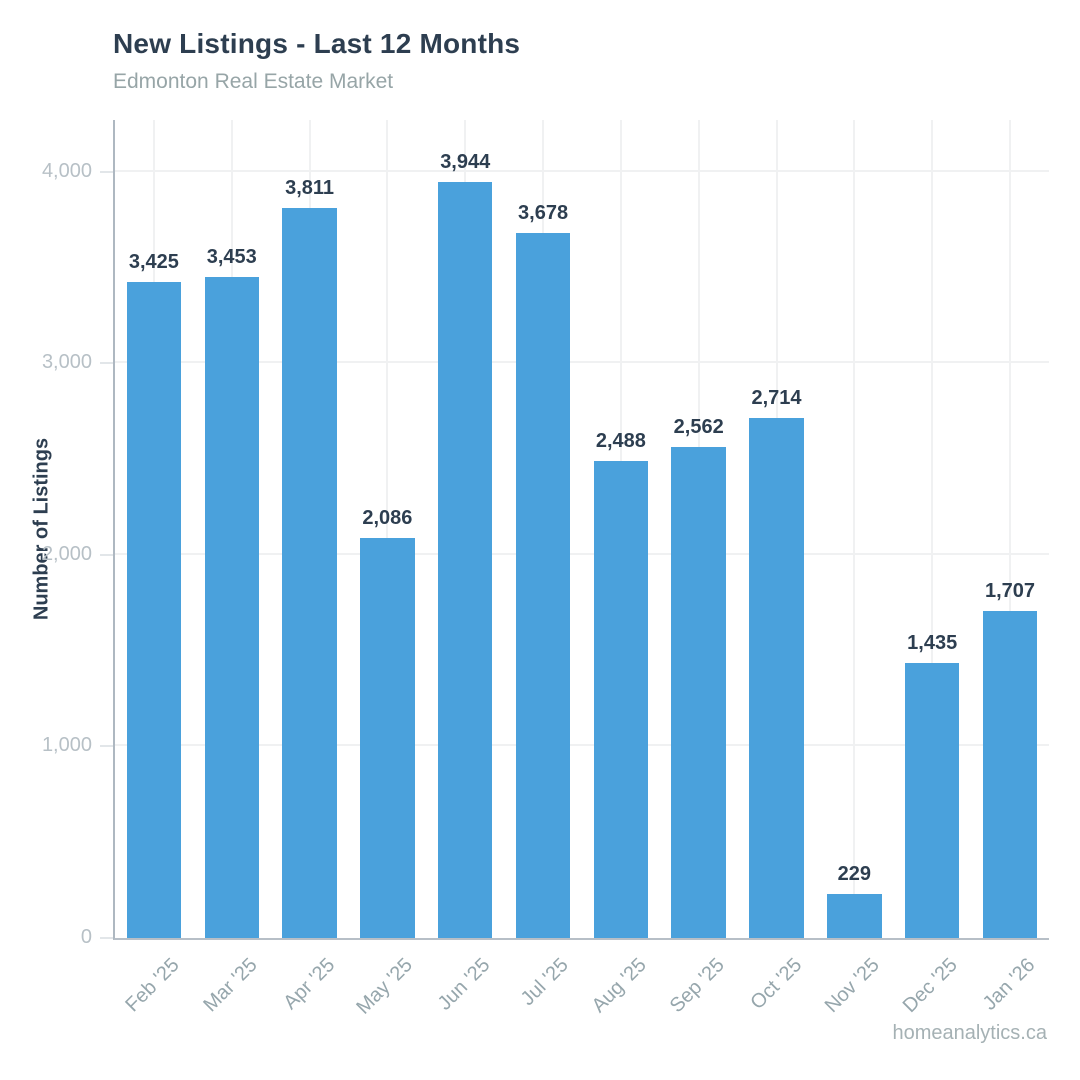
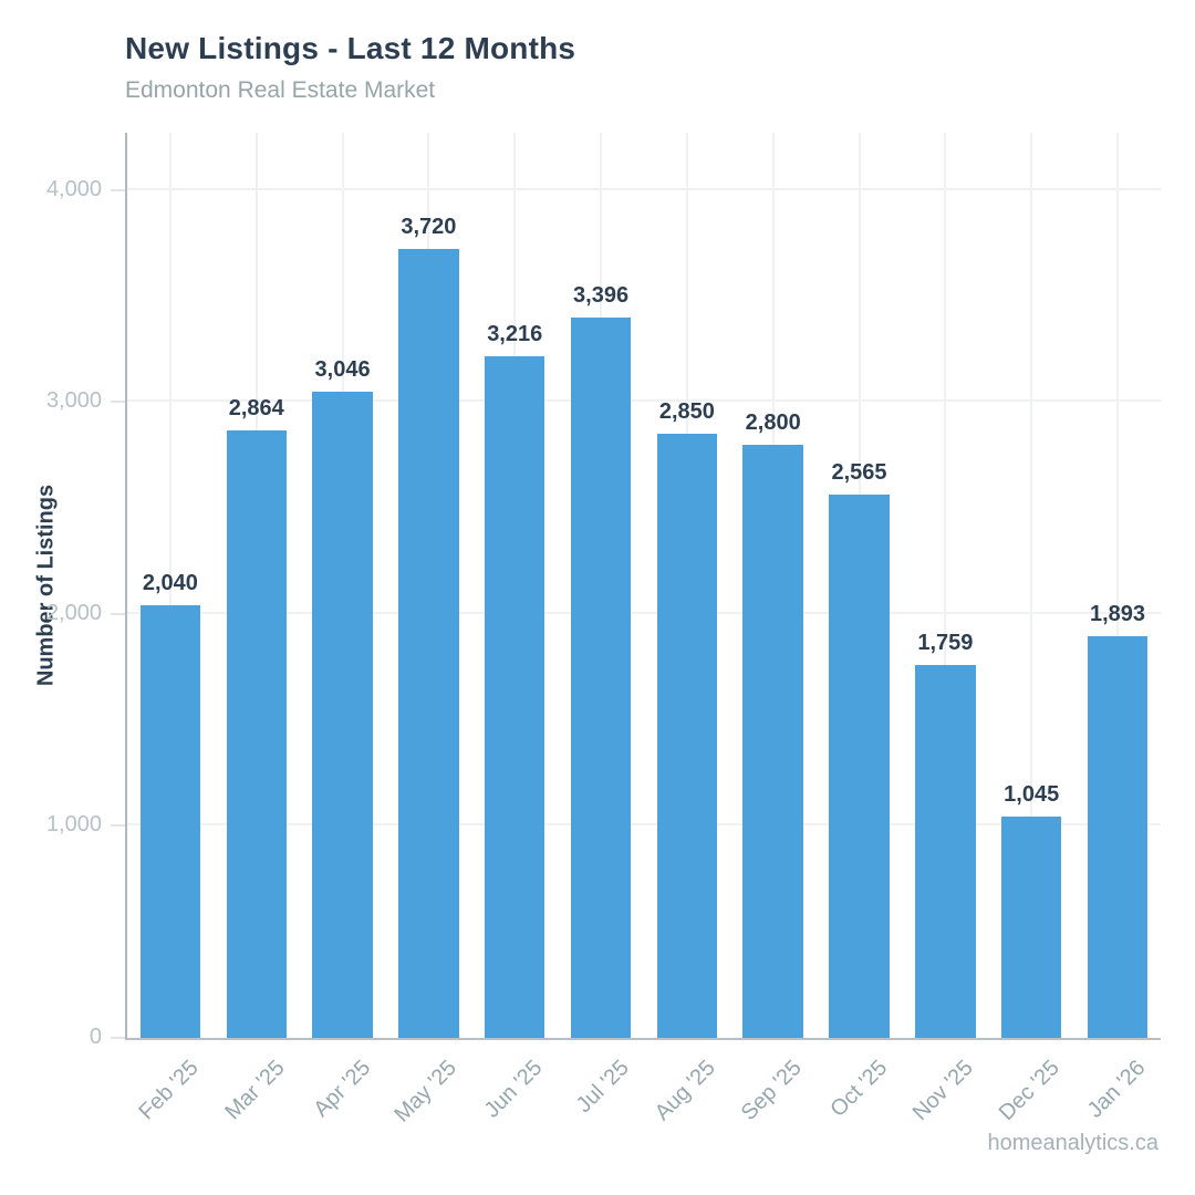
Feb '25: 3,425 -> 2,040
Mar '25: 3,453 -> 2,864
Apr '25: 3,811 -> 3,046
May '25: 2,086 -> 3,720
Jun '25: 3,944 -> 3,216
Jul '25: 3,678 -> 3,396
Aug '25: 2,488 -> 2,850
Sep '25: 2,562 -> 2,800
Oct '25: 2,714 -> 2,565
Nov '25: 229 -> 1,759
Dec '25: 1,435 -> 1,045
Jan '26: 1,707 -> 1,893
